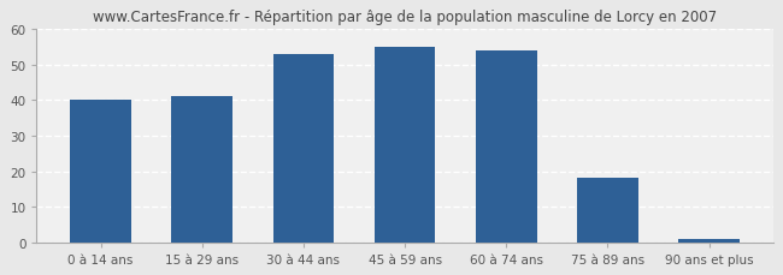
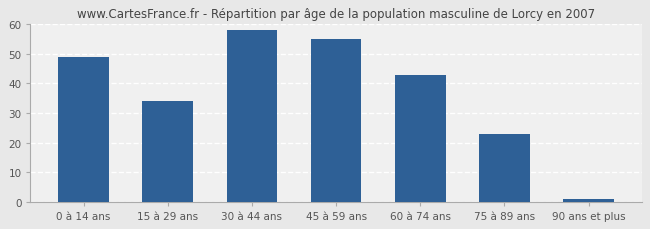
0 à 14 ans: 40 -> 49
15 à 29 ans: 41 -> 34
30 à 44 ans: 53 -> 58
60 à 74 ans: 54 -> 43
75 à 89 ans: 18 -> 23
